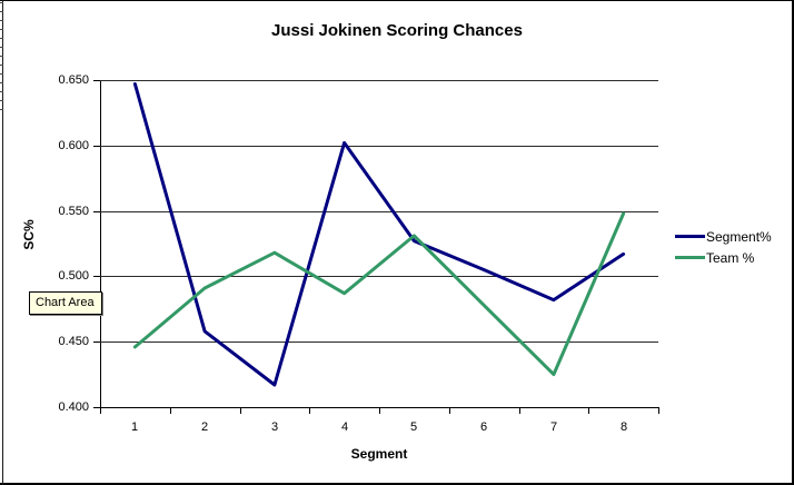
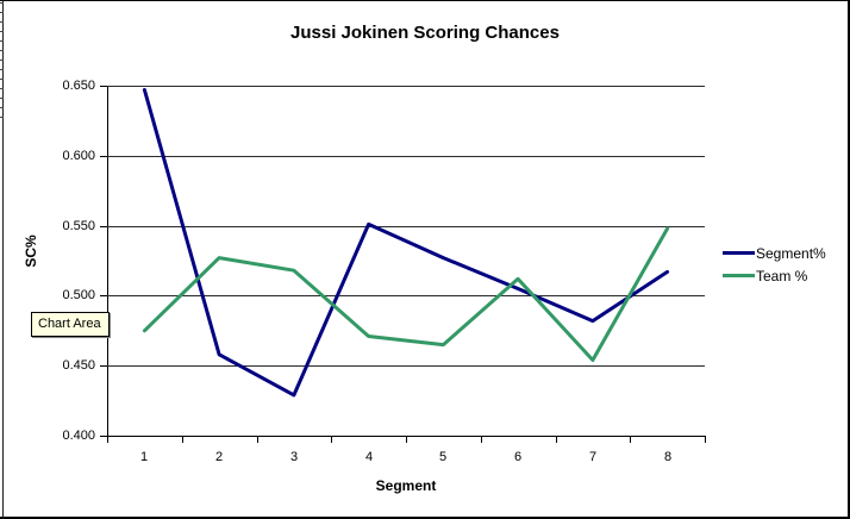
Team %/1: 0.446 -> 0.475
Team %/2: 0.491 -> 0.527
Segment%/3: 0.417 -> 0.429
Segment%/4: 0.602 -> 0.551
Team %/4: 0.487 -> 0.471
Team %/5: 0.531 -> 0.465
Team %/6: 0.478 -> 0.512
Team %/7: 0.425 -> 0.454
